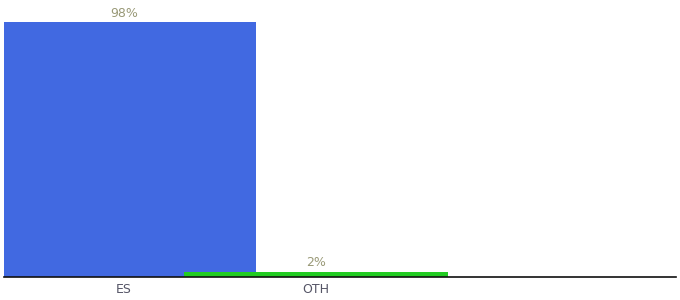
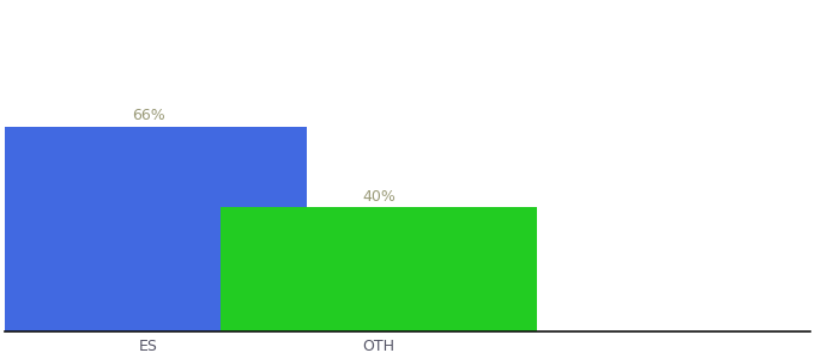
ES: 98% -> 66%
OTH: 2% -> 40%
